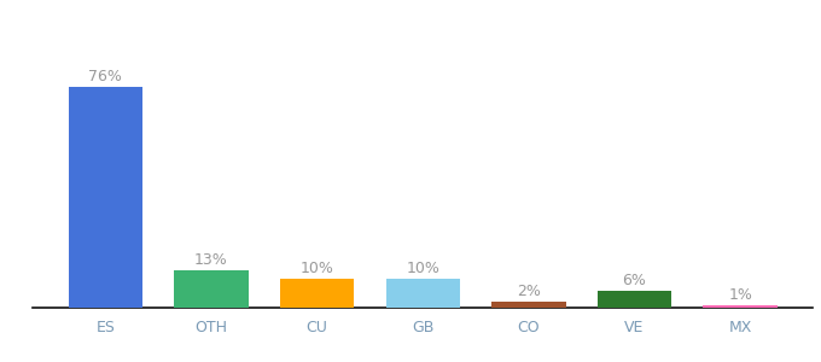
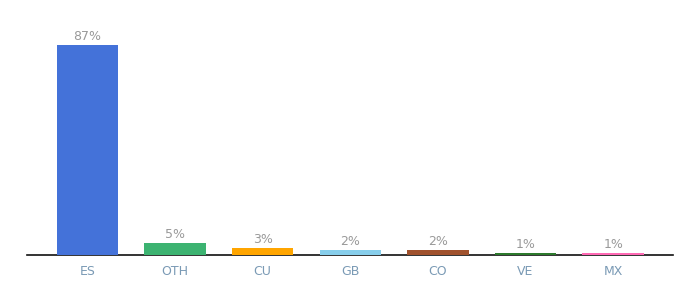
ES: 76% -> 87%
OTH: 13% -> 5%
CU: 10% -> 3%
GB: 10% -> 2%
VE: 6% -> 1%
